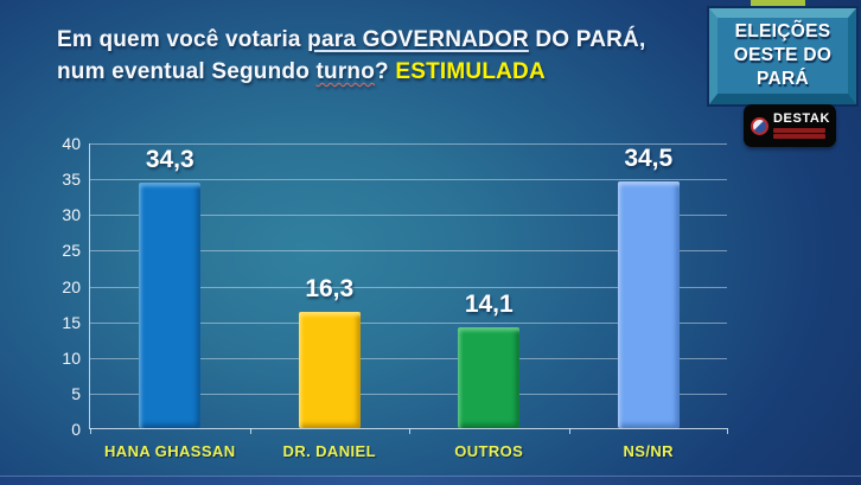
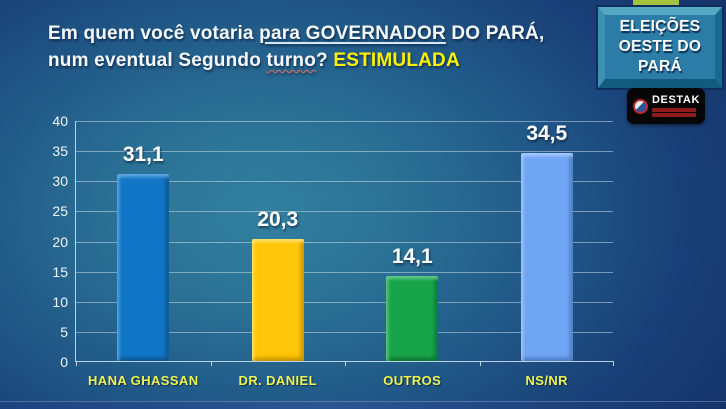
HANA GHASSAN: 34,3 -> 31,1
DR. DANIEL: 16,3 -> 20,3
